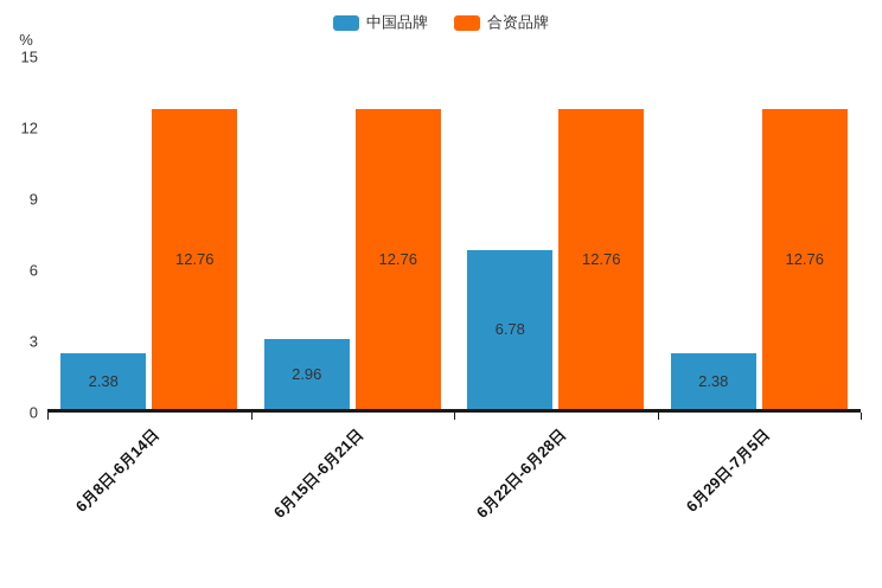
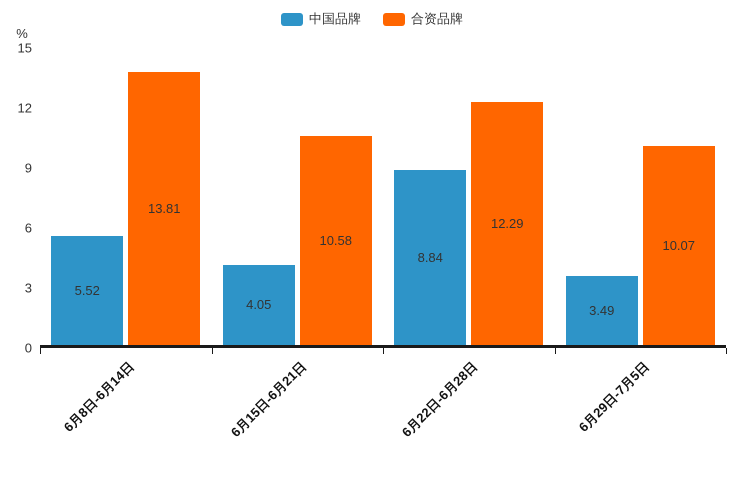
中国品牌/6月8日-6月14日: 2.38 -> 5.52
合资品牌/6月8日-6月14日: 12.76 -> 13.81
中国品牌/6月15日-6月21日: 2.96 -> 4.05
合资品牌/6月15日-6月21日: 12.76 -> 10.58
中国品牌/6月22日-6月28日: 6.78 -> 8.84
合资品牌/6月22日-6月28日: 12.76 -> 12.29
中国品牌/6月29日-7月5日: 2.38 -> 3.49
合资品牌/6月29日-7月5日: 12.76 -> 10.07
